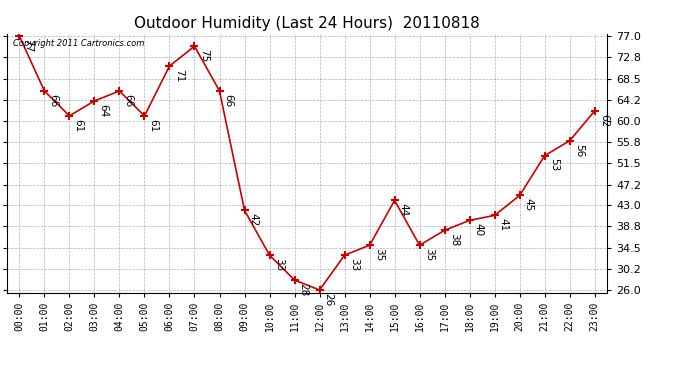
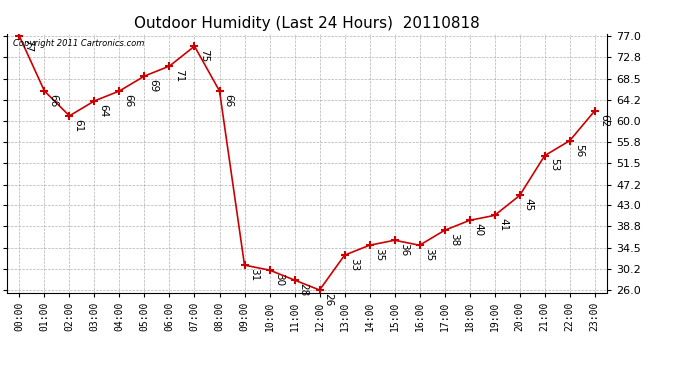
05:00: 61 -> 69
09:00: 42 -> 31
10:00: 33 -> 30
15:00: 44 -> 36
